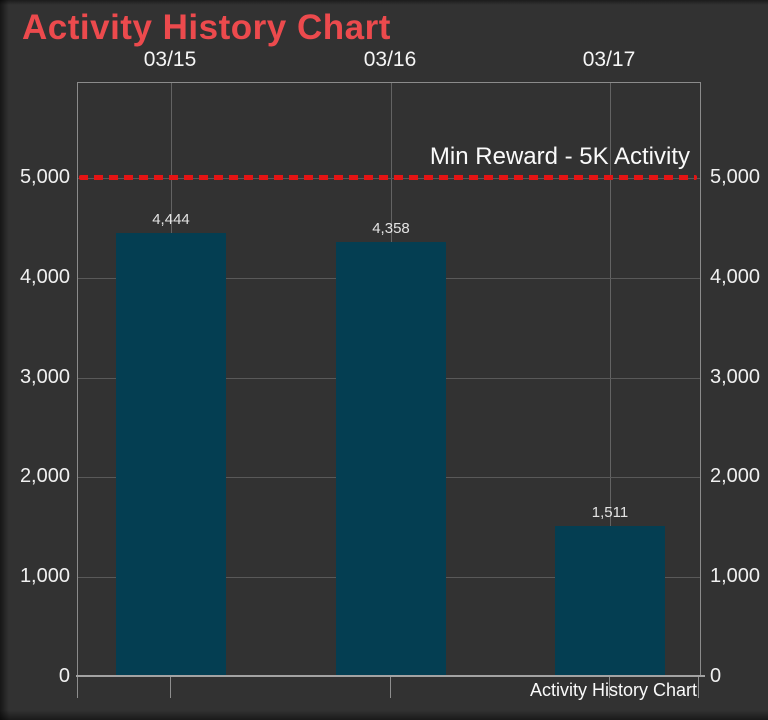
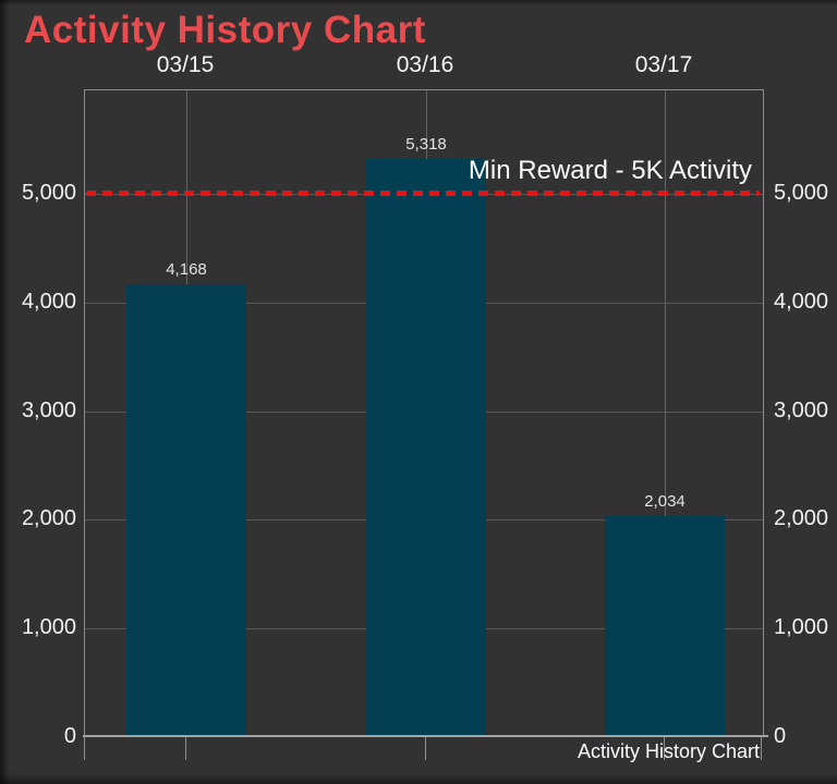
03/15: 4,444 -> 4,168
03/16: 4,358 -> 5,318
03/17: 1,511 -> 2,034
